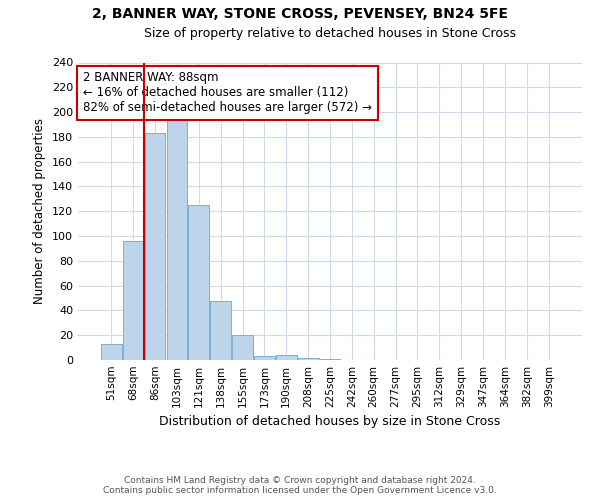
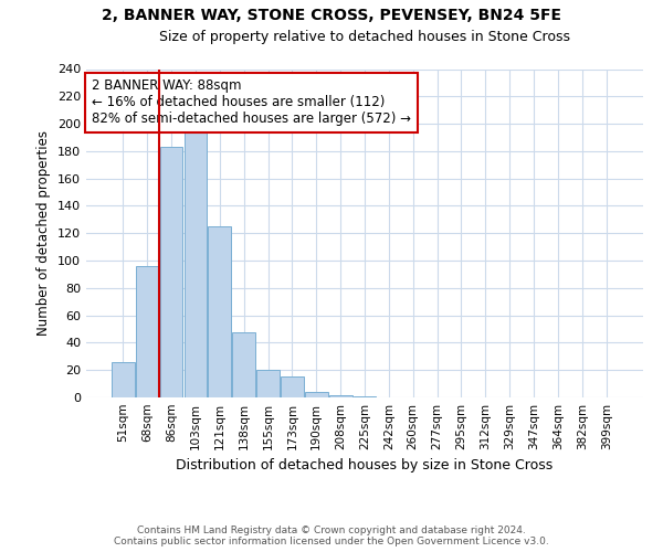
51sqm: 13 -> 26
173sqm: 3 -> 15
